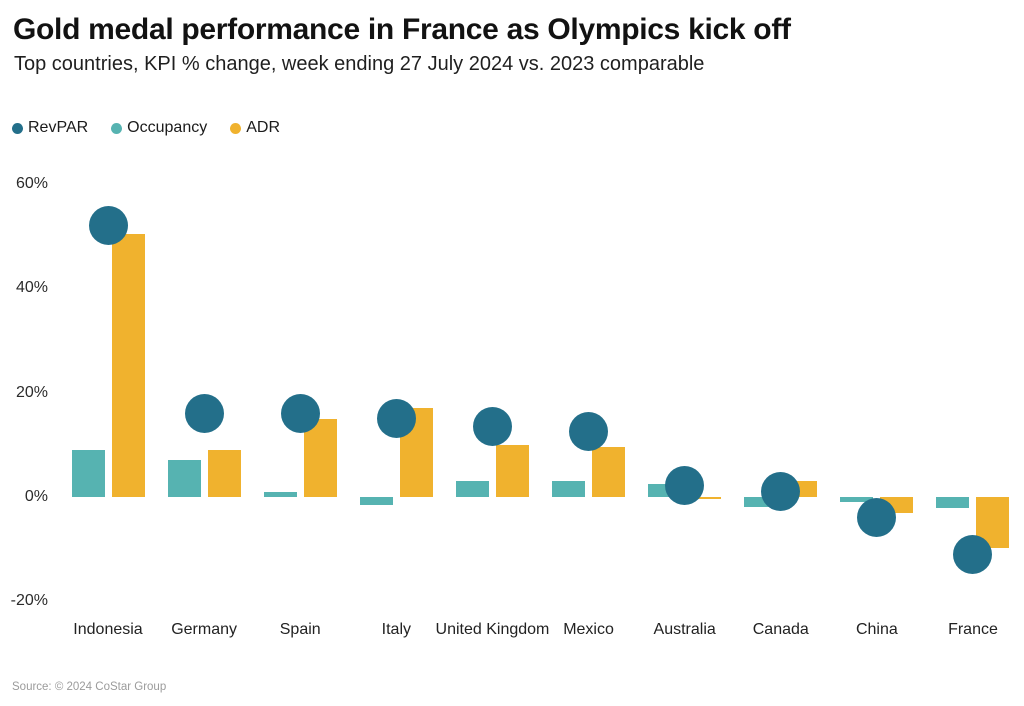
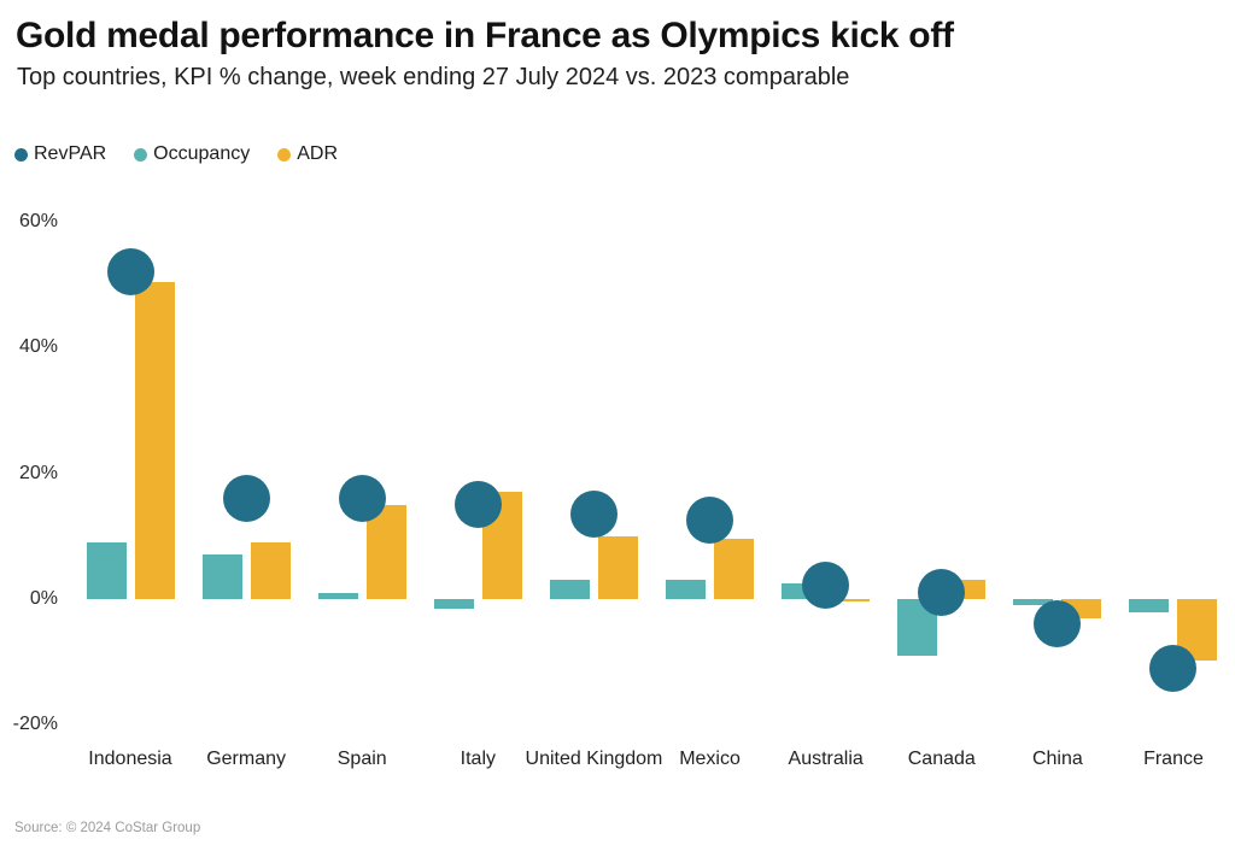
Occupancy/Canada: -2% -> -9%
